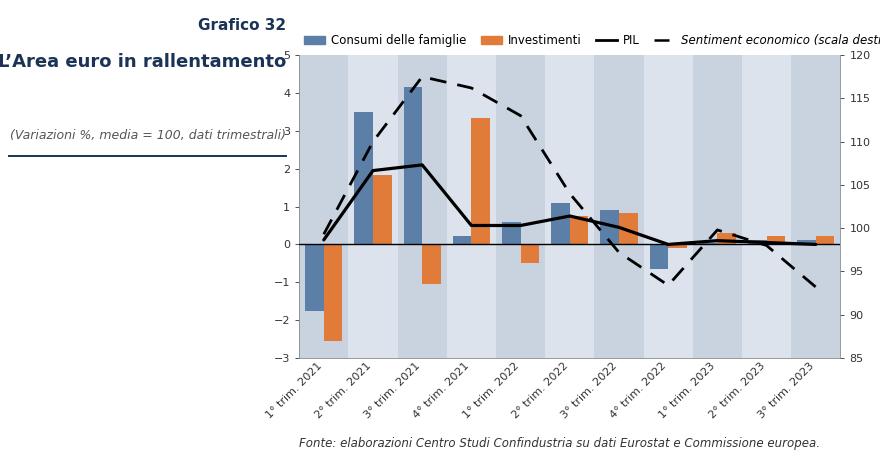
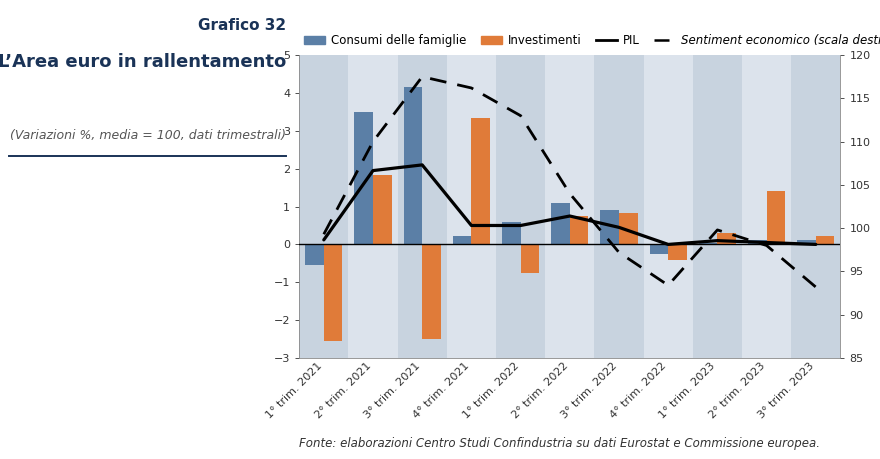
Consumi delle famiglie/1° trim. 2021: -1.75 -> -0.55
Investimenti/3° trim. 2021: -1.05 -> -2.50
Investimenti/1° trim. 2022: -0.48 -> -0.75
Consumi delle famiglie/4° trim. 2022: -0.65 -> -0.25
Investimenti/4° trim. 2022: -0.10 -> -0.40
Investimenti/2° trim. 2023: 0.22 -> 1.40
